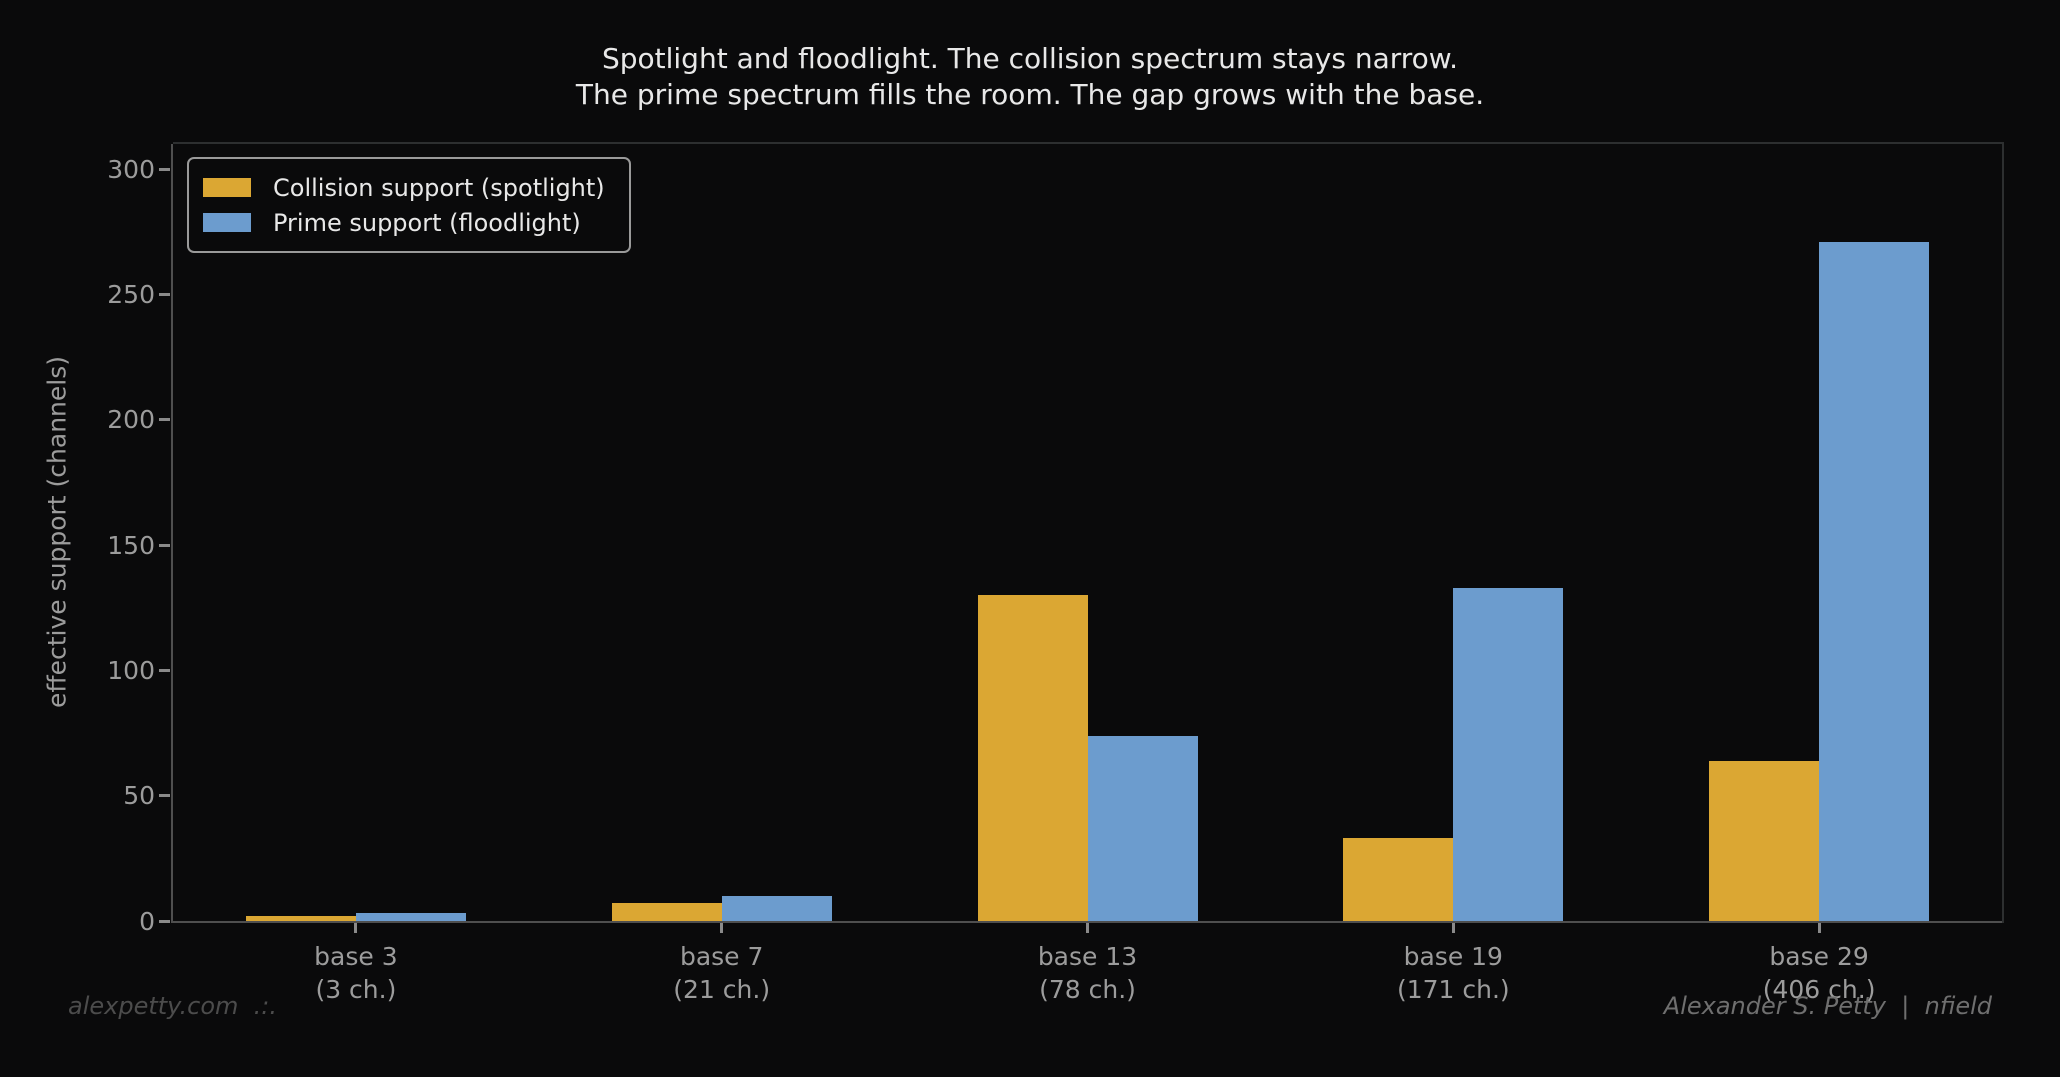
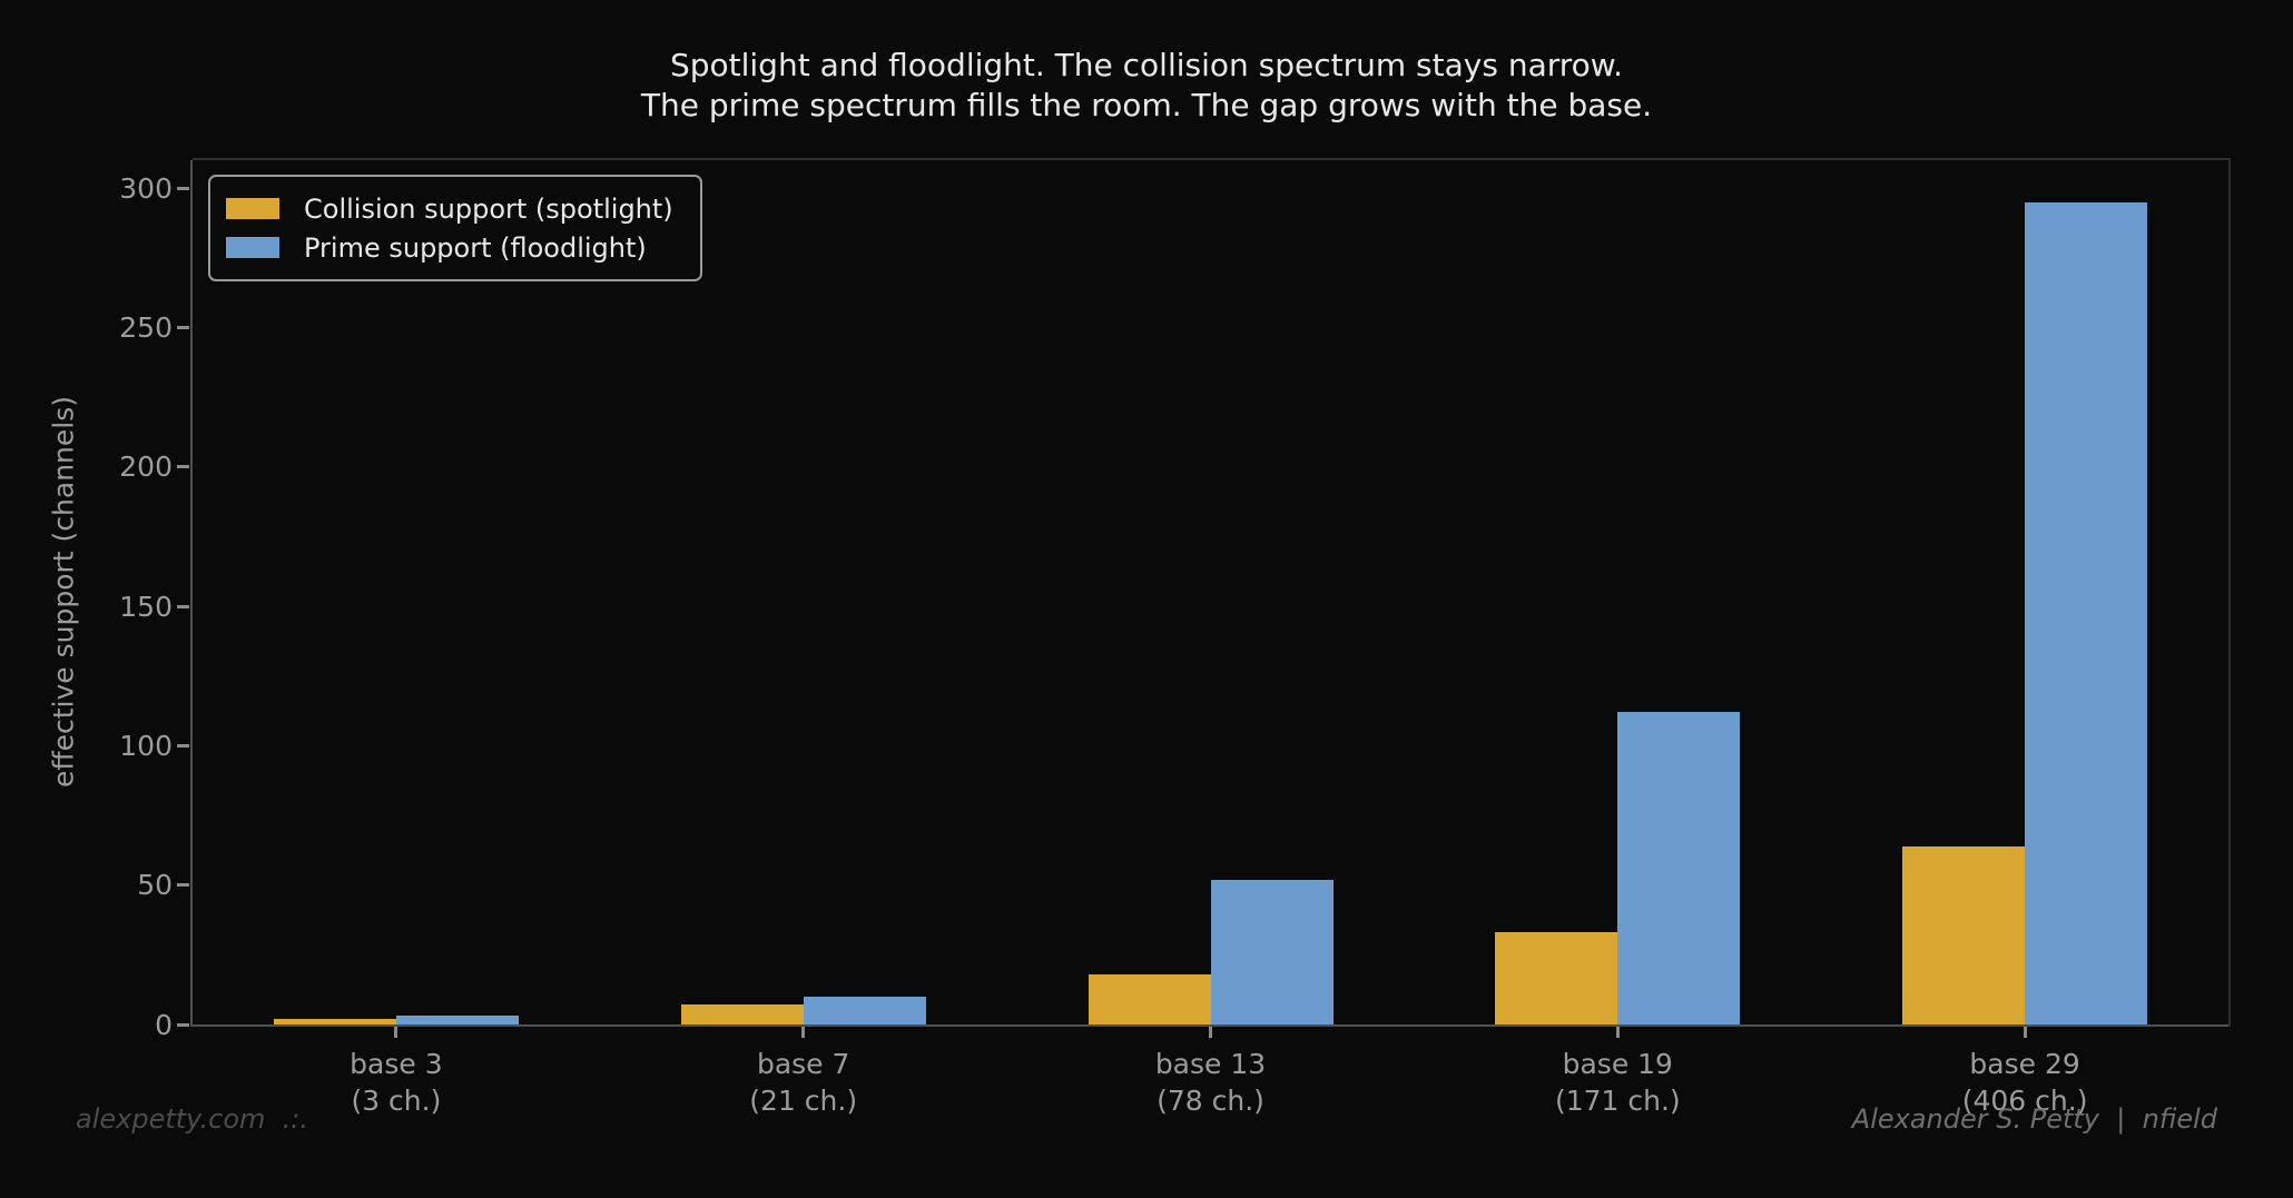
Collision support (spotlight)/base 13: 130 -> 18
Prime support (floodlight)/base 13: 74 -> 52
Prime support (floodlight)/base 19: 133 -> 112
Prime support (floodlight)/base 29: 271 -> 295
